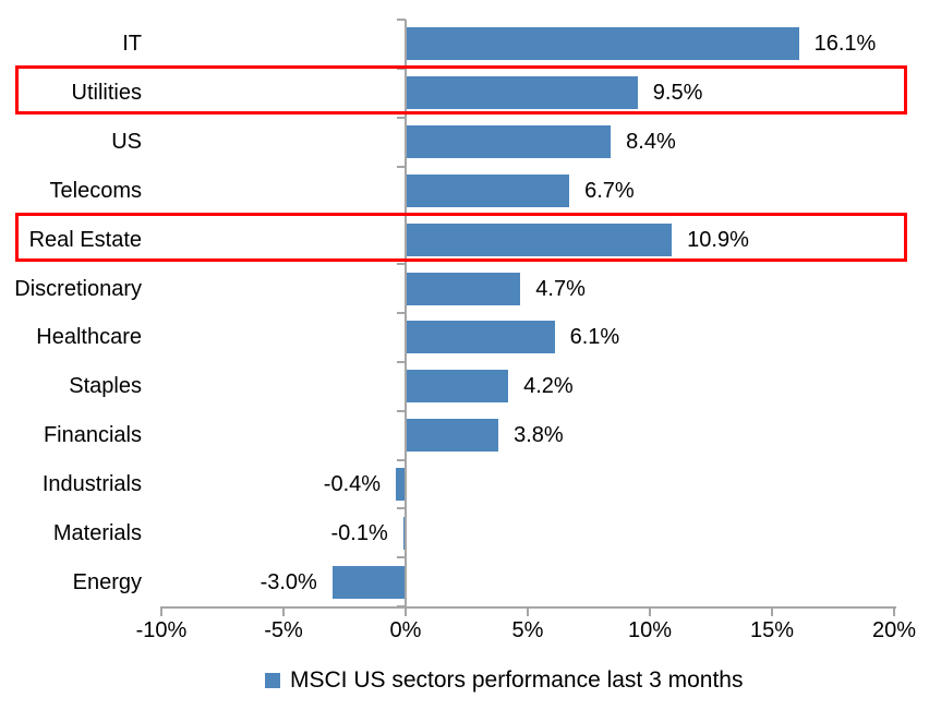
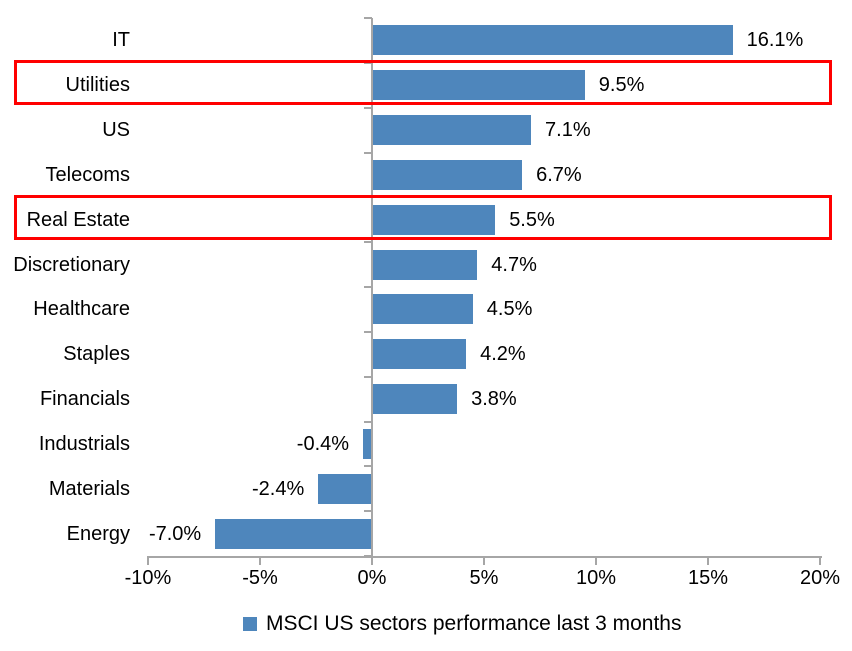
US: 8.4% -> 7.1%
Real Estate: 10.9% -> 5.5%
Healthcare: 6.1% -> 4.5%
Materials: -0.1% -> -2.4%
Energy: -3.0% -> -7.0%
